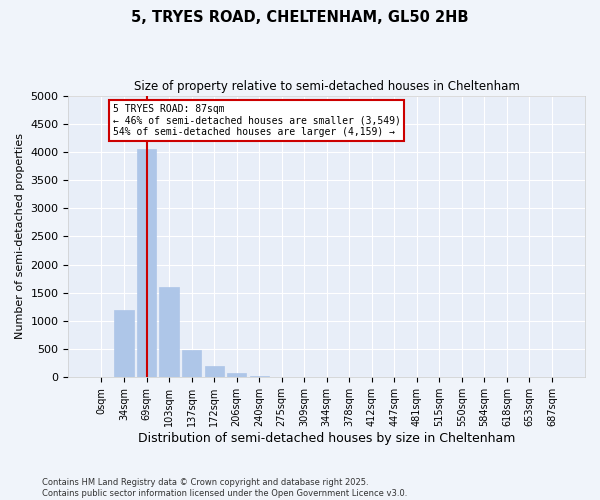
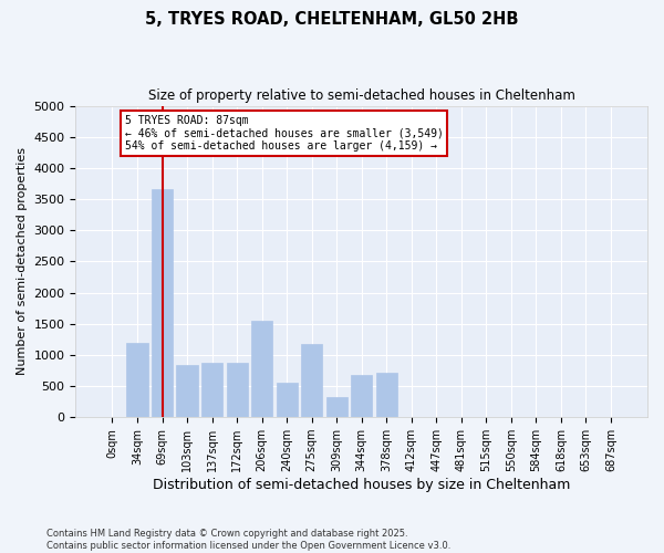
69sqm: 4050 -> 3660
103sqm: 1600 -> 840
137sqm: 480 -> 880
172sqm: 200 -> 880
206sqm: 80 -> 1540
240sqm: 30 -> 560
275sqm: 10 -> 1180
309sqm: 0 -> 320
344sqm: 0 -> 680
378sqm: 0 -> 720
